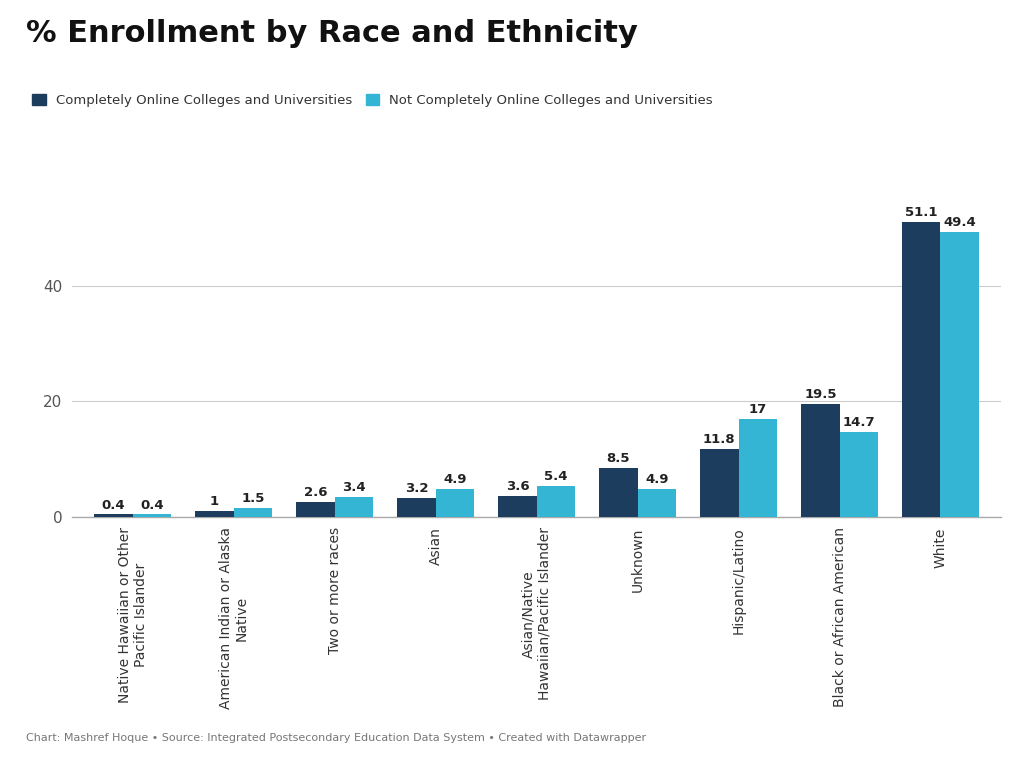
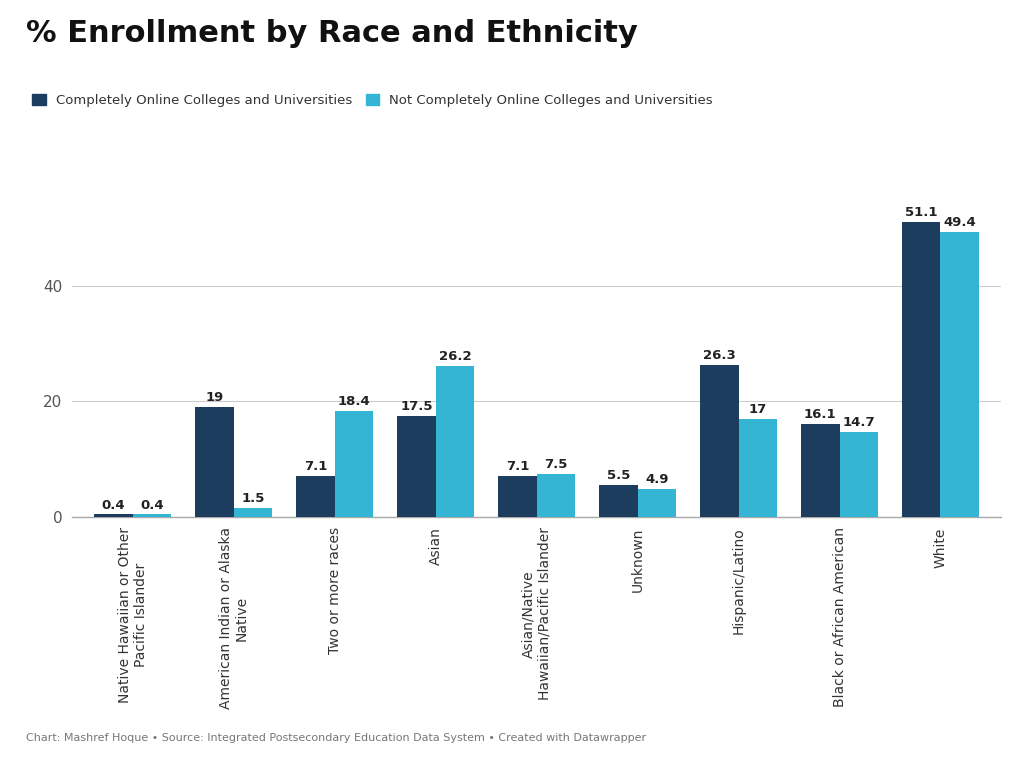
Completely Online Colleges and Universities/American Indian or Alaska Native: 1 -> 19
Completely Online Colleges and Universities/Two or more races: 2.6 -> 7.1
Not Completely Online Colleges and Universities/Two or more races: 3.4 -> 18.4
Completely Online Colleges and Universities/Asian: 3.2 -> 17.5
Not Completely Online Colleges and Universities/Asian: 4.9 -> 26.2
Completely Online Colleges and Universities/Asian/Native Hawaiian/Pacific Islander: 3.6 -> 7.1
Not Completely Online Colleges and Universities/Asian/Native Hawaiian/Pacific Islander: 5.4 -> 7.5
Completely Online Colleges and Universities/Unknown: 8.5 -> 5.5
Completely Online Colleges and Universities/Hispanic/Latino: 11.8 -> 26.3
Completely Online Colleges and Universities/Black or African American: 19.5 -> 16.1
